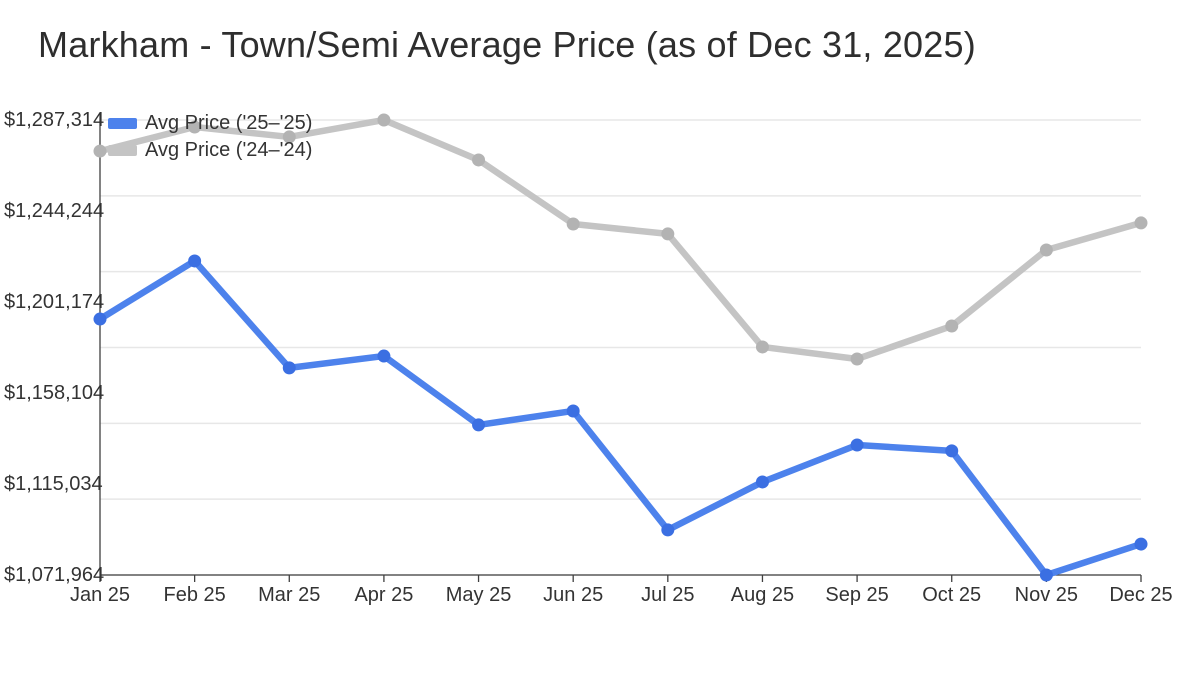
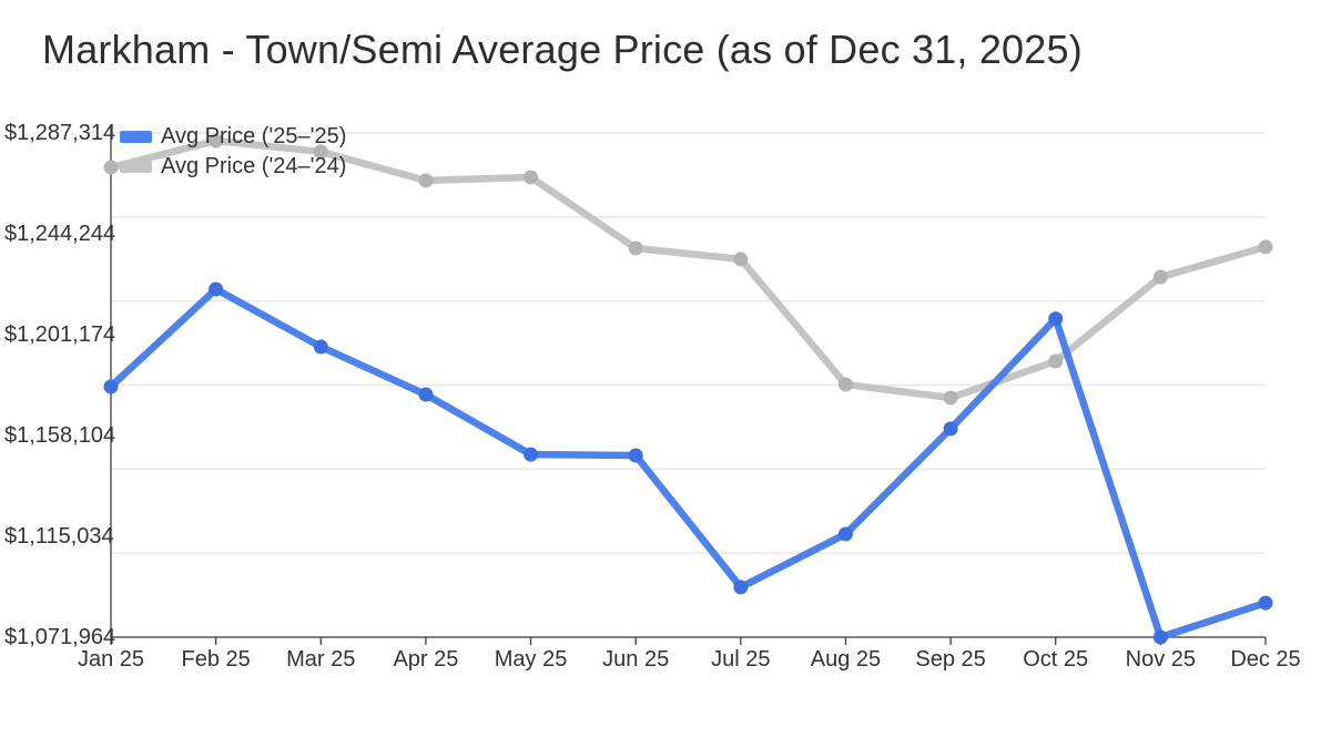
Avg Price ('25–'25)/Jan 25: $1193000 -> $1179000
Avg Price ('25–'25)/Mar 25: $1170000 -> $1196000
Avg Price ('24–'24)/Apr 25: $1287000 -> $1267000
Avg Price ('25–'25)/May 25: $1143000 -> $1150000
Avg Price ('25–'25)/Sep 25: $1134000 -> $1161000
Avg Price ('25–'25)/Oct 25: $1131000 -> $1208000
